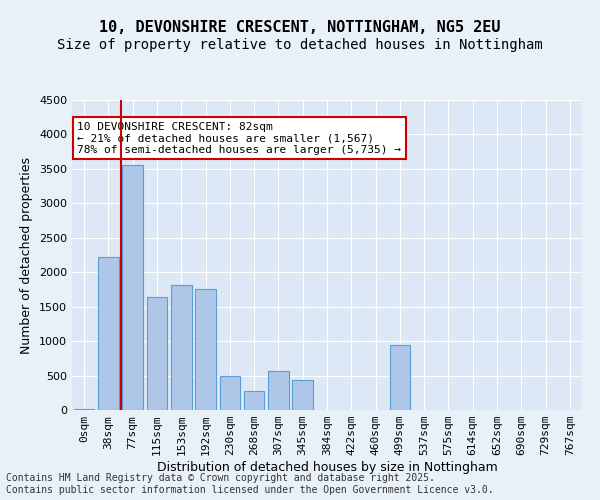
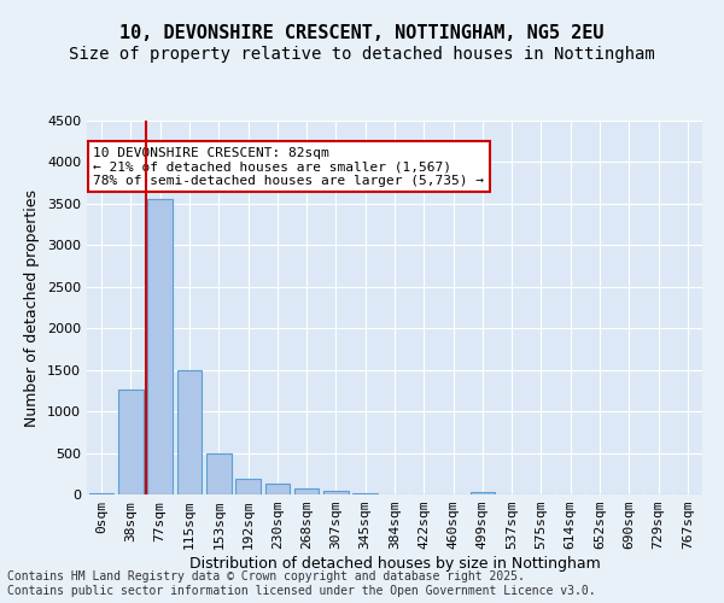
38sqm: 2220 -> 1270
115sqm: 1640 -> 1490
153sqm: 1820 -> 500
192sqm: 1760 -> 180
230sqm: 500 -> 140
268sqm: 280 -> 80
307sqm: 560 -> 40
345sqm: 440 -> 20
499sqm: 940 -> 30
